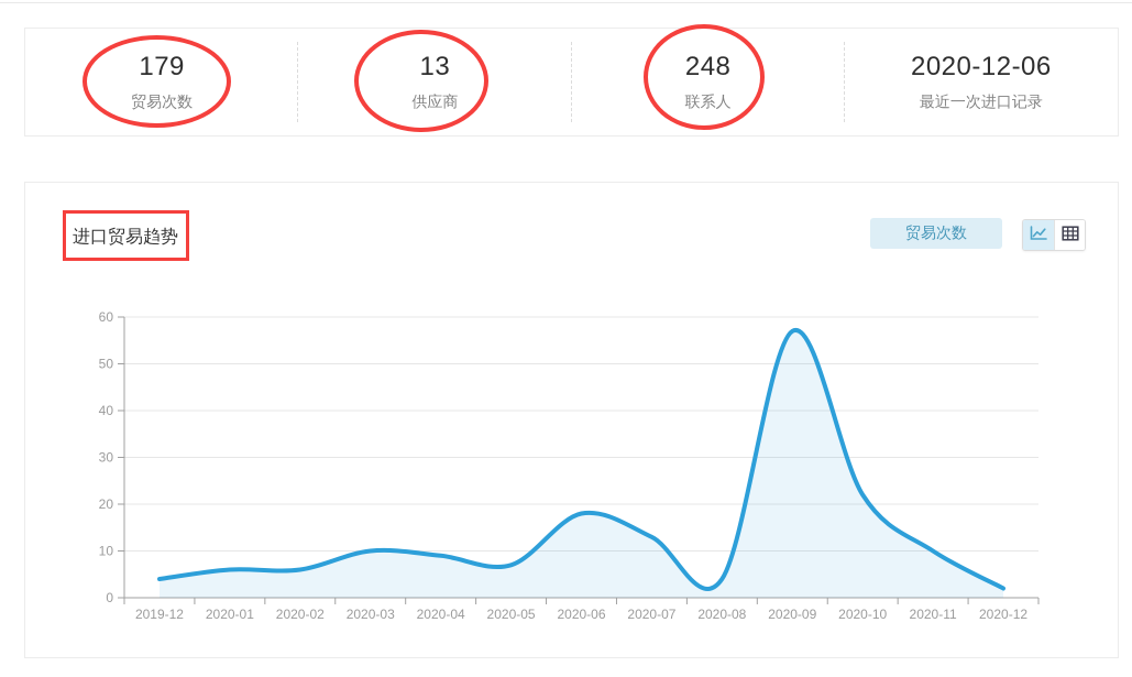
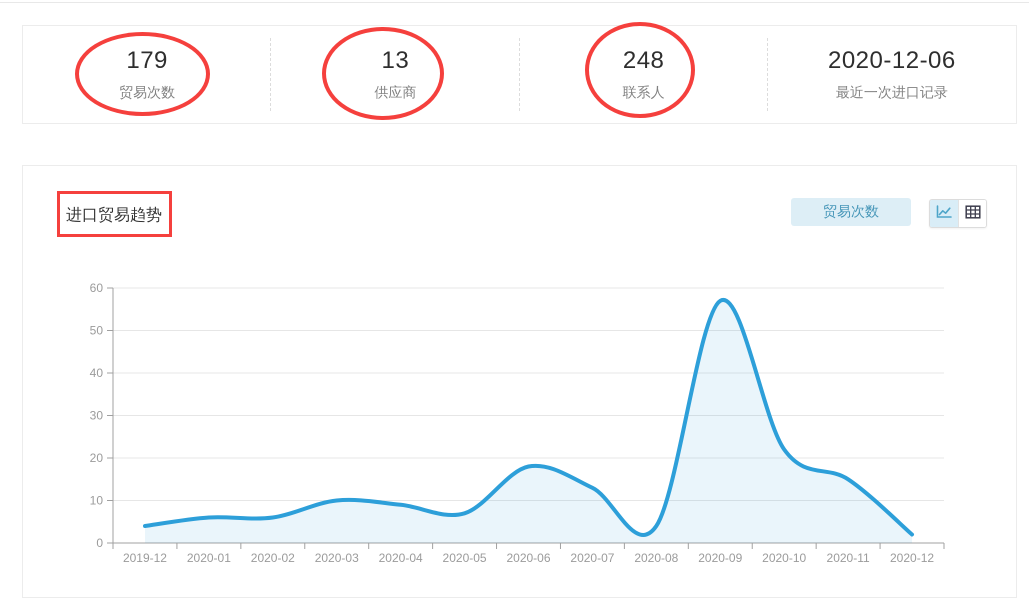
2020-11: 10 -> 15
